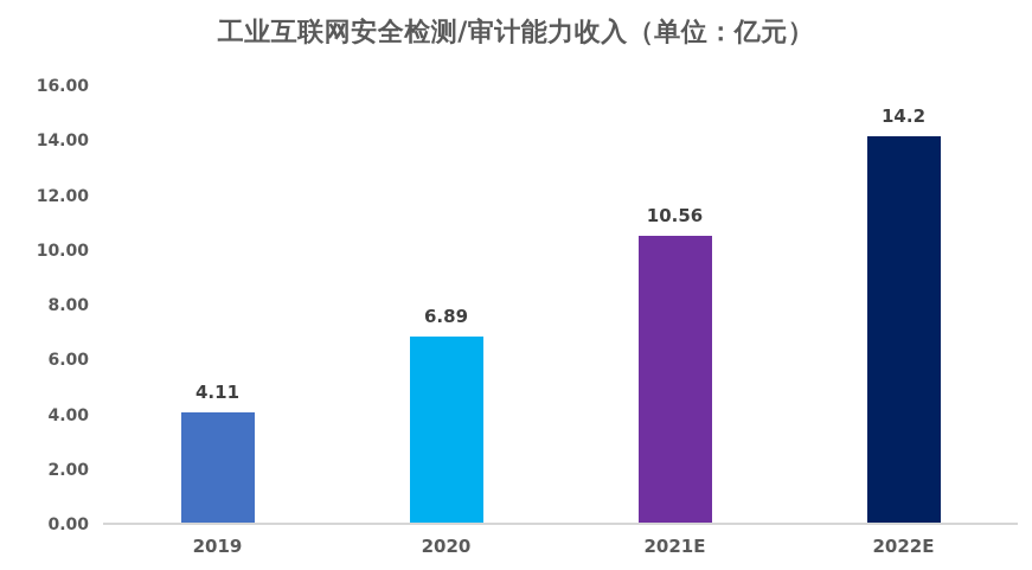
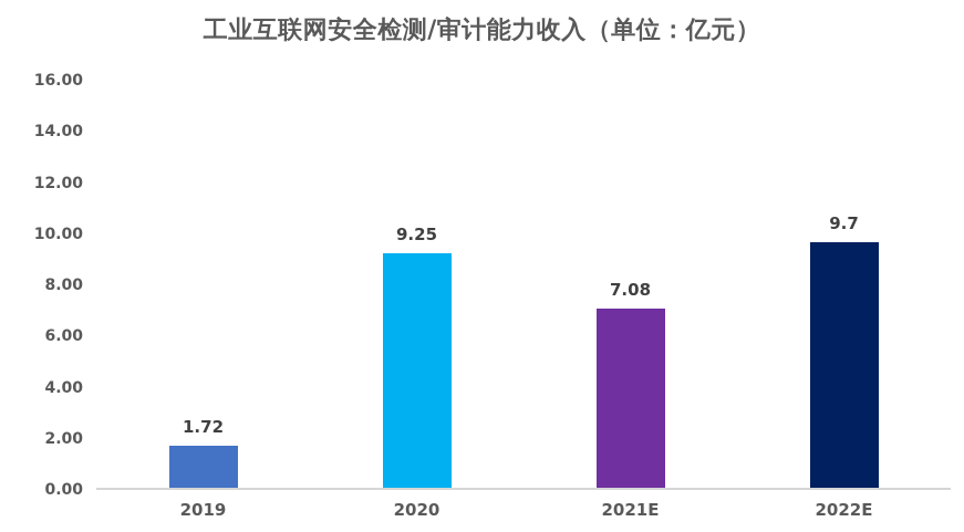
2019: 4.11 -> 1.72
2020: 6.89 -> 9.25
2021E: 10.56 -> 7.08
2022E: 14.2 -> 9.7
